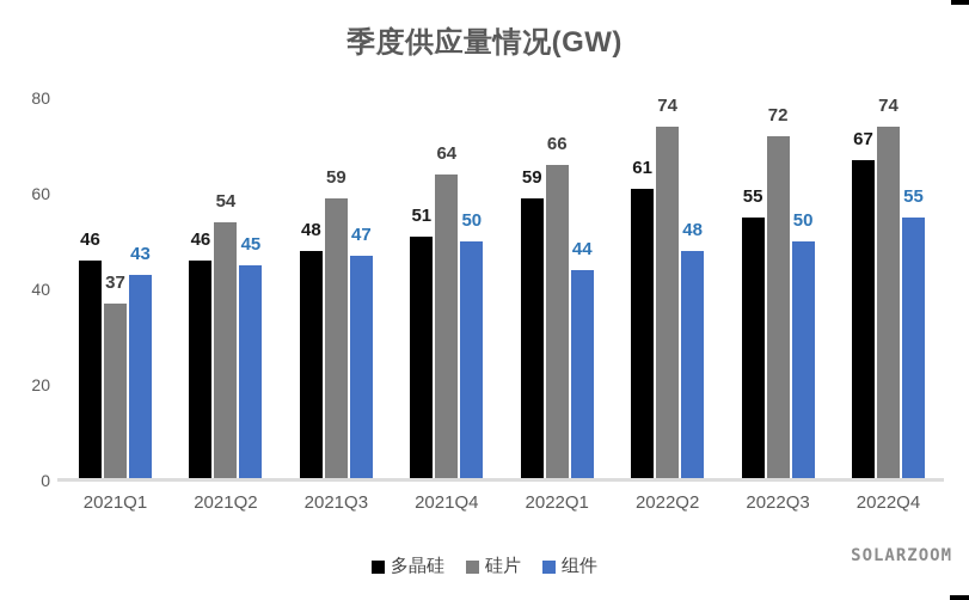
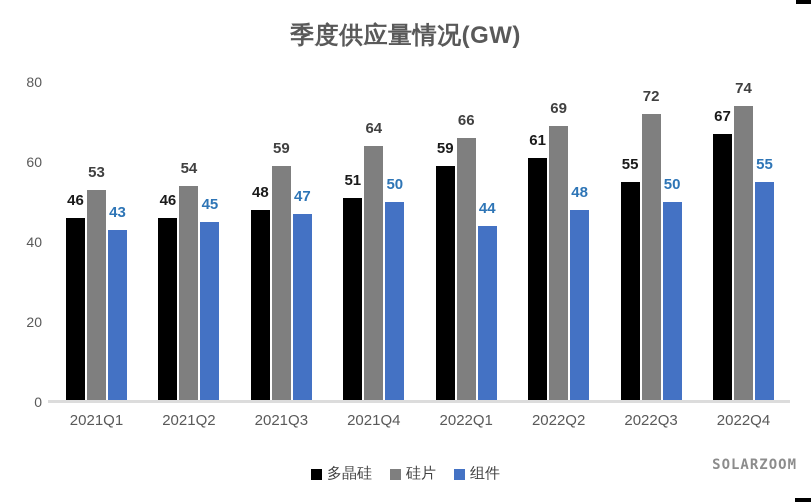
硅片/2021Q1: 37 -> 53
硅片/2022Q2: 74 -> 69
